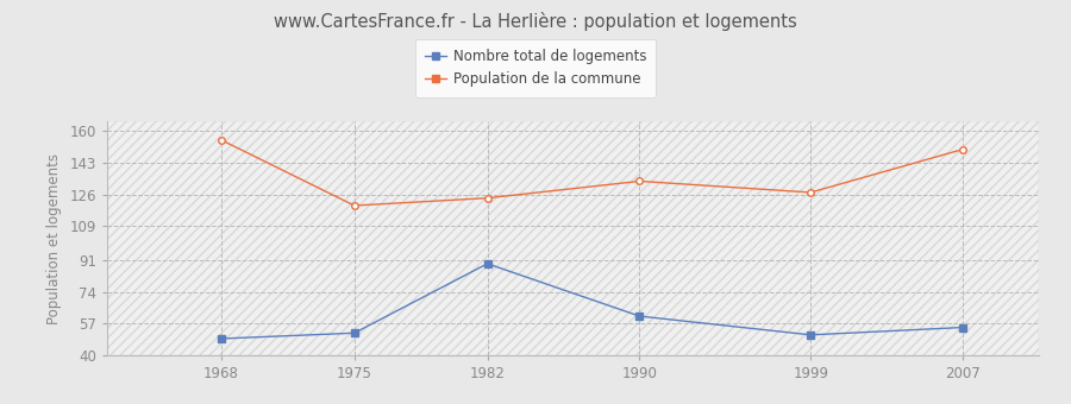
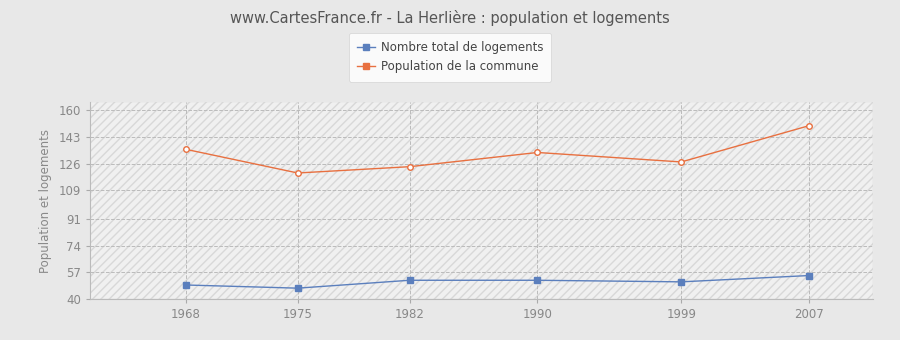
Population de la commune/1968: 155 -> 135
Nombre total de logements/1975: 52 -> 47
Nombre total de logements/1982: 89 -> 52
Nombre total de logements/1990: 61 -> 52
